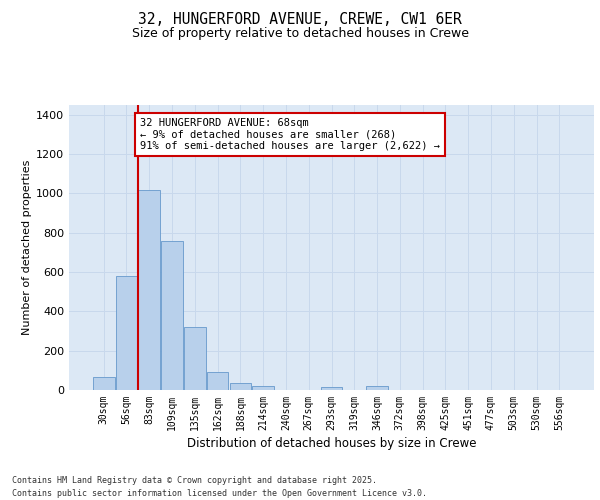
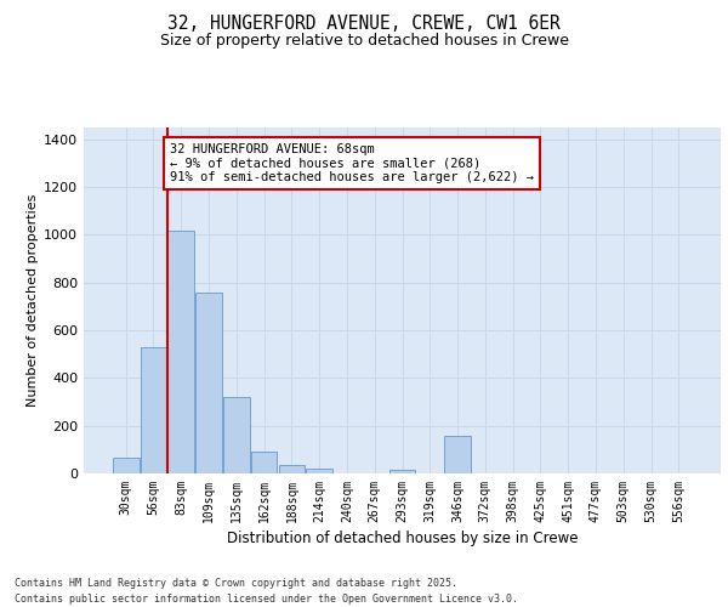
56sqm: 580 -> 530
346sqm: 20 -> 160
